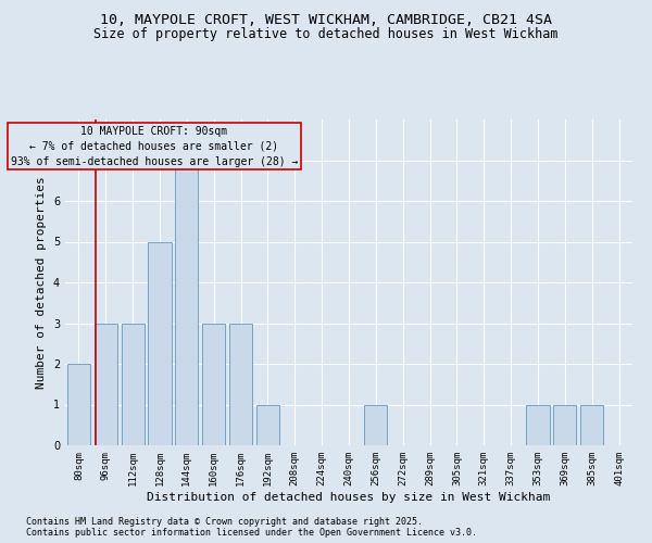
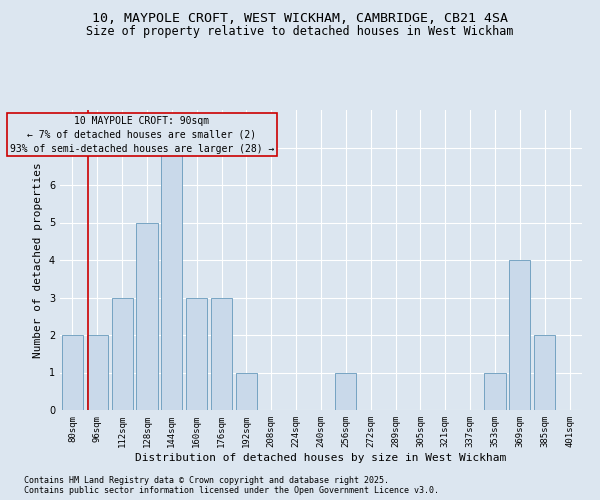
96sqm: 3 -> 2
369sqm: 1 -> 4
385sqm: 1 -> 2
